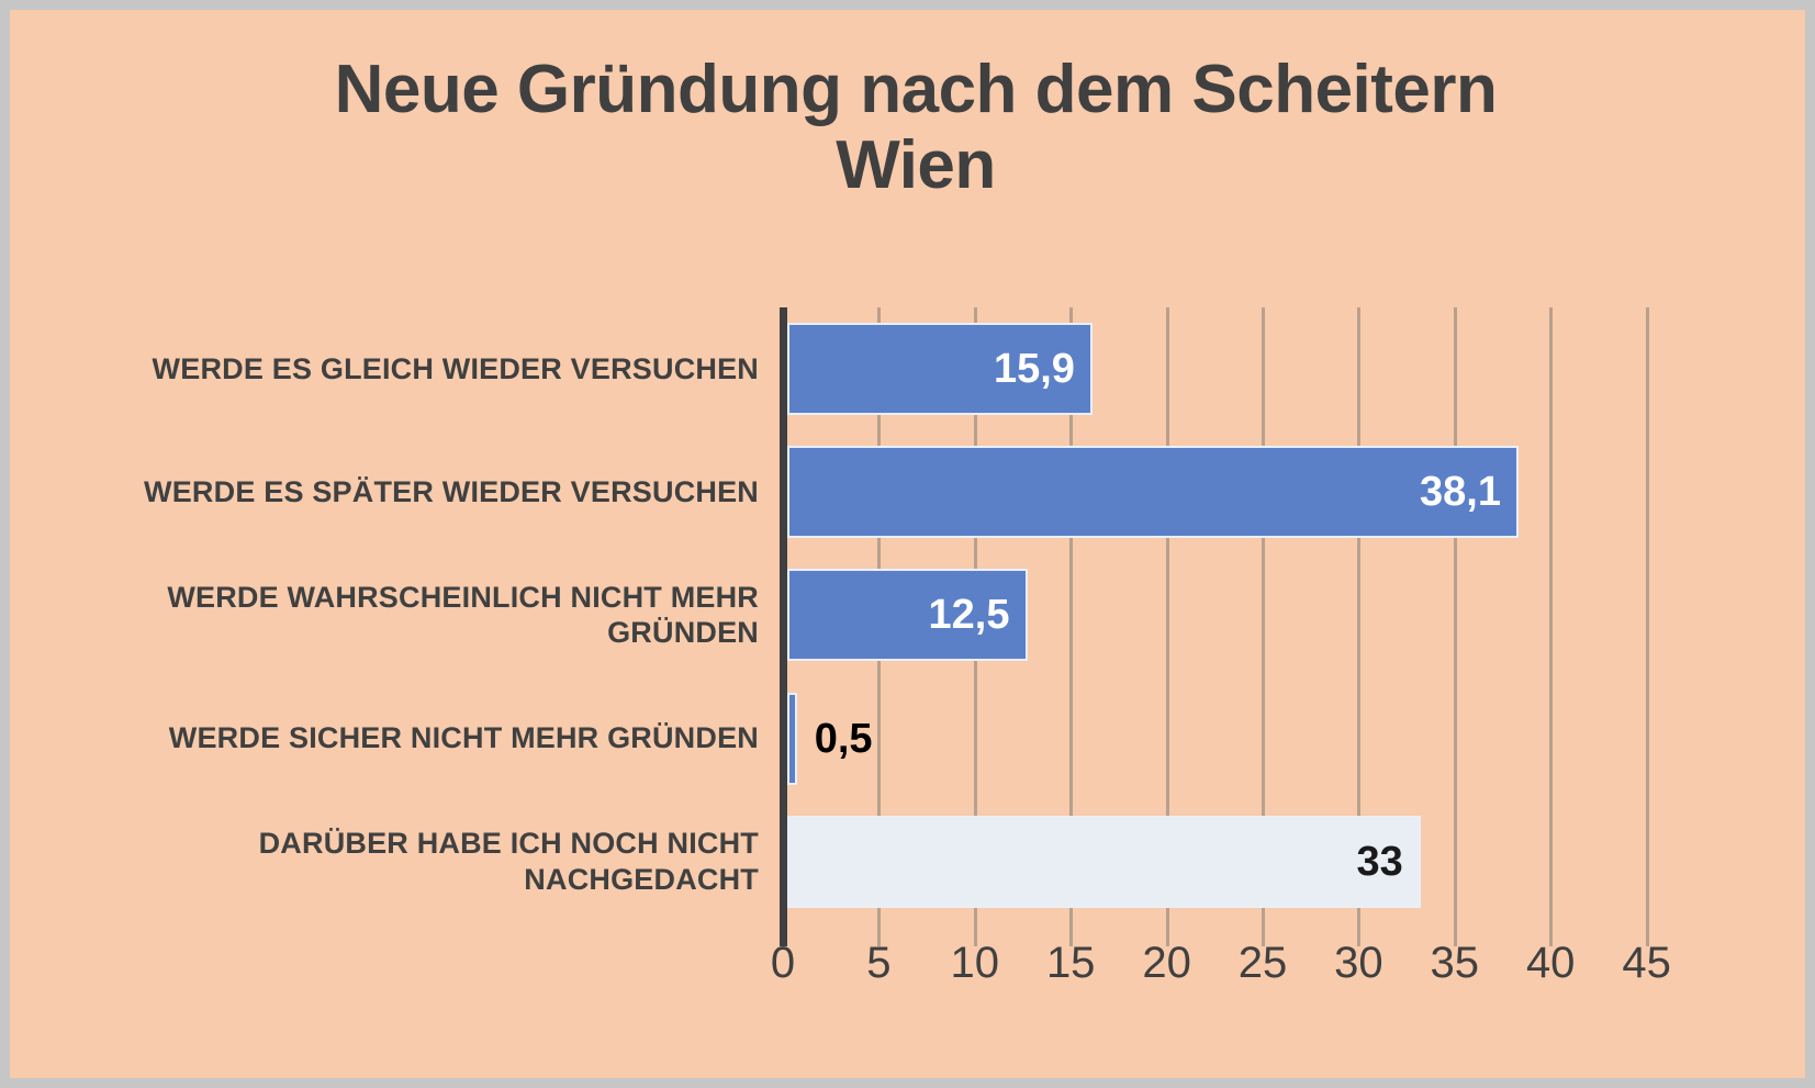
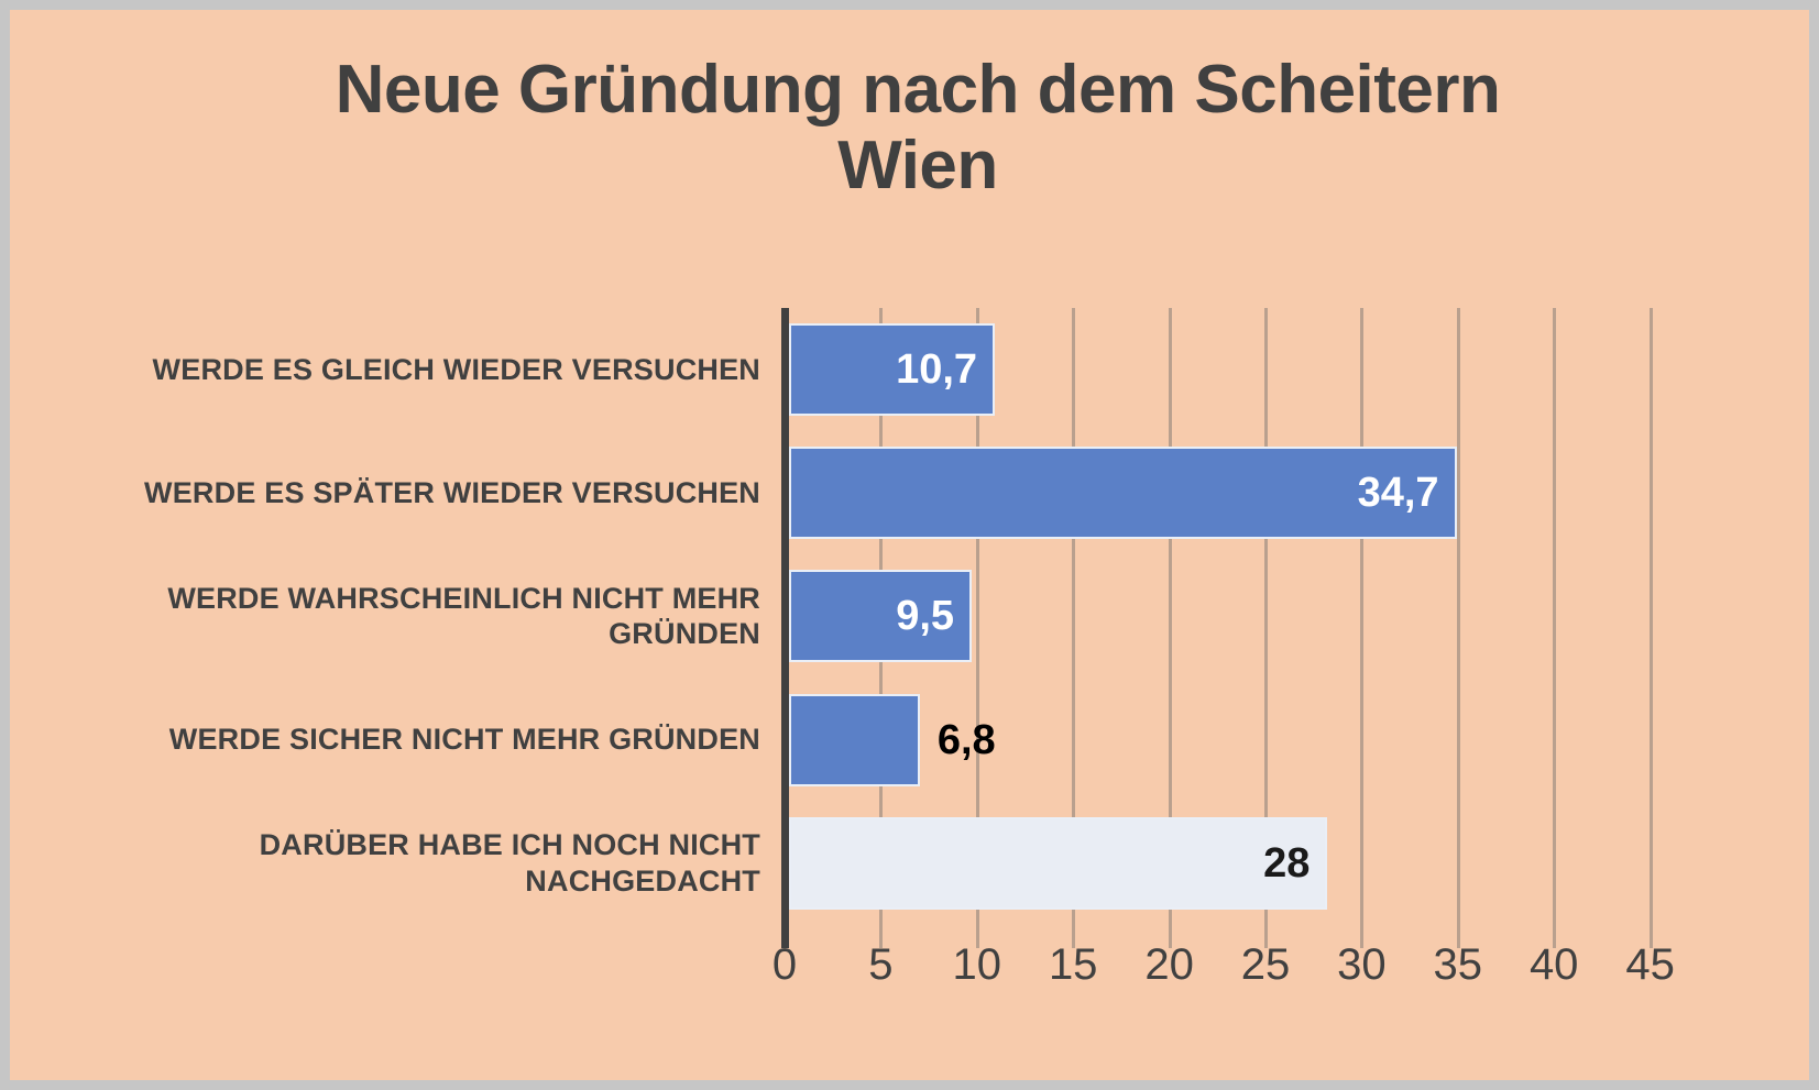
WERDE ES GLEICH WIEDER VERSUCHEN: 15,9 -> 10,7
WERDE ES SPÄTER WIEDER VERSUCHEN: 38,1 -> 34,7
WERDE WAHRSCHEINLICH NICHT MEHR GRÜNDEN: 12,5 -> 9,5
WERDE SICHER NICHT MEHR GRÜNDEN: 0,5 -> 6,8
DARÜBER HABE ICH NOCH NICHT NACHGEDACHT: 33 -> 28
